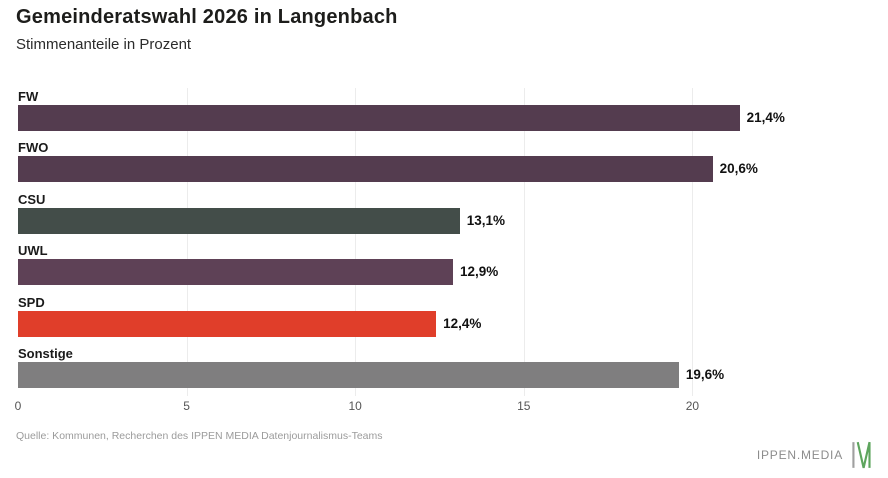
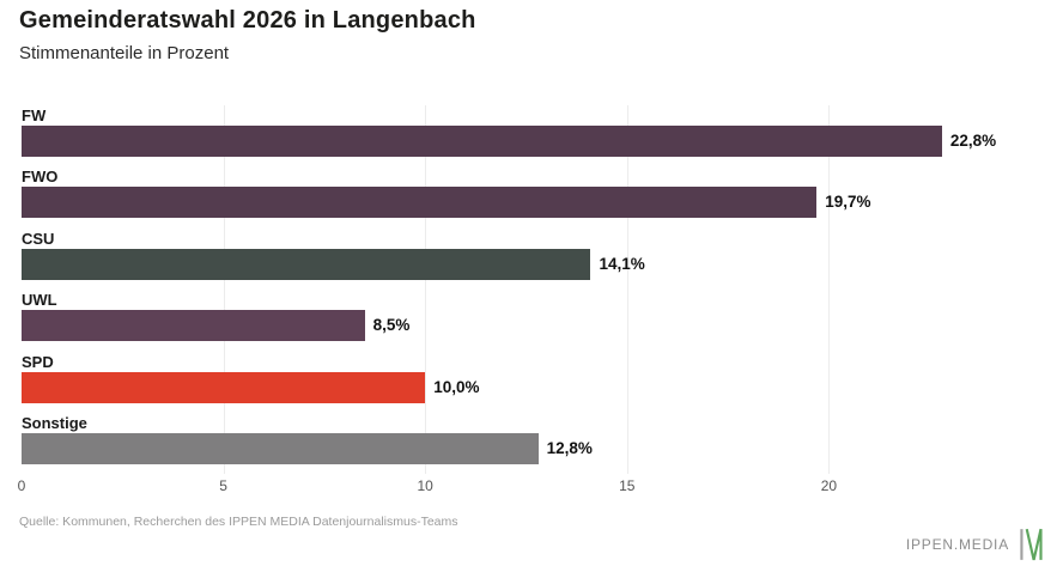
FW: 21,4% -> 22,8%
FWO: 20,6% -> 19,7%
CSU: 13,1% -> 14,1%
UWL: 12,9% -> 8,5%
SPD: 12,4% -> 10,0%
Sonstige: 19,6% -> 12,8%
